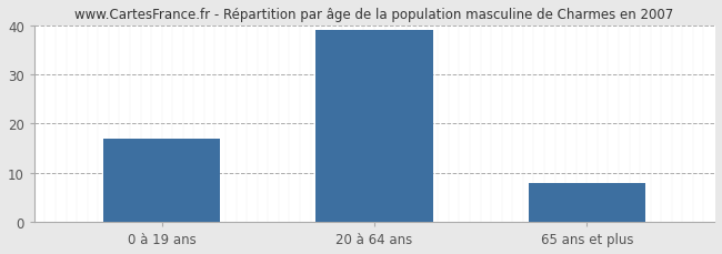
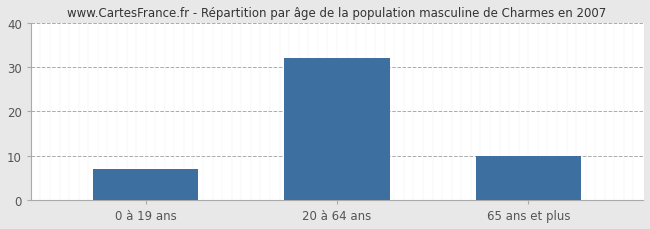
0 à 19 ans: 17 -> 7
20 à 64 ans: 39 -> 32
65 ans et plus: 8 -> 10
